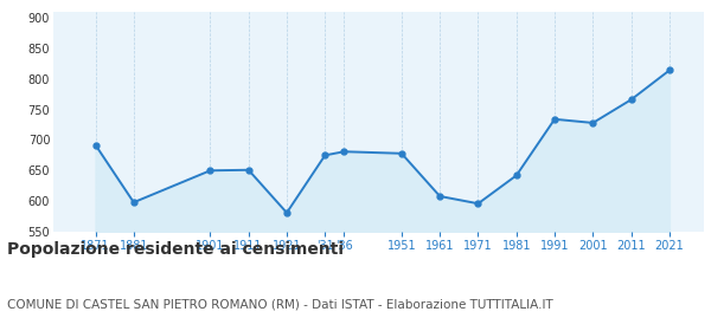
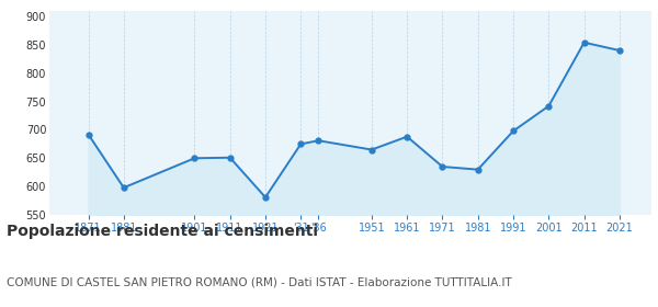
1951: 678 -> 665
1961: 608 -> 688
1971: 596 -> 635
1981: 642 -> 630
1991: 734 -> 698
2001: 728 -> 742
2011: 766 -> 854
2021: 814 -> 840
